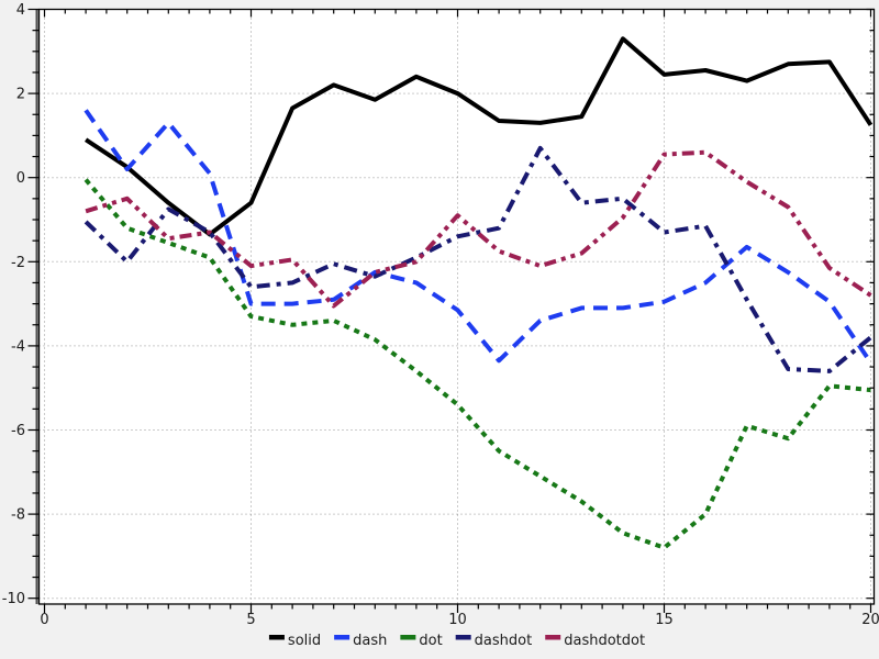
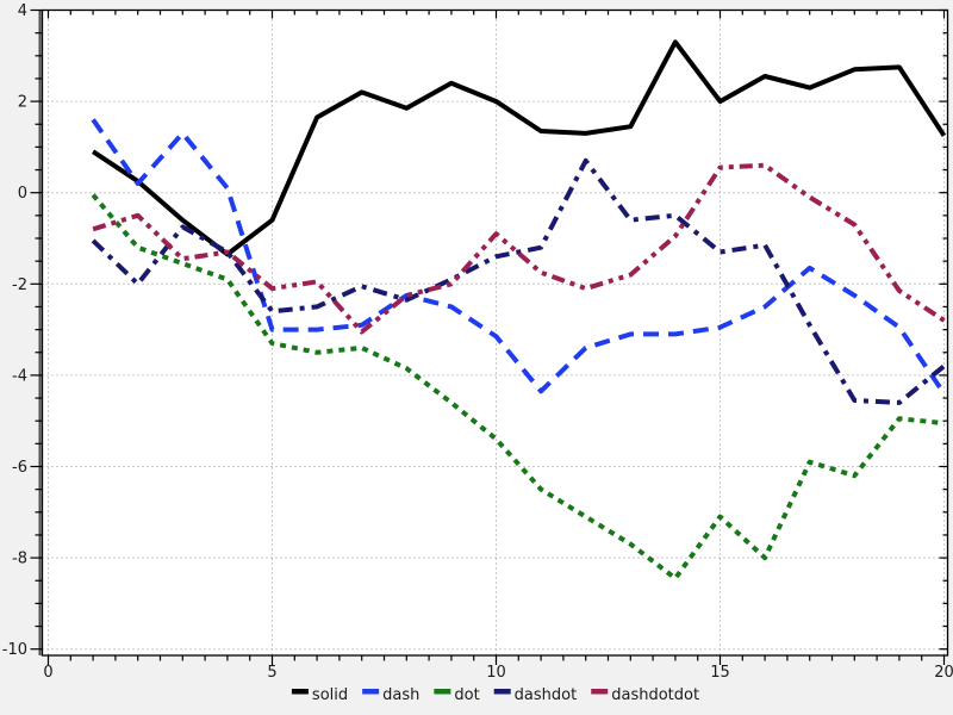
solid/15: 2.5 -> 2.0
dot/15: -8.8 -> -7.1
